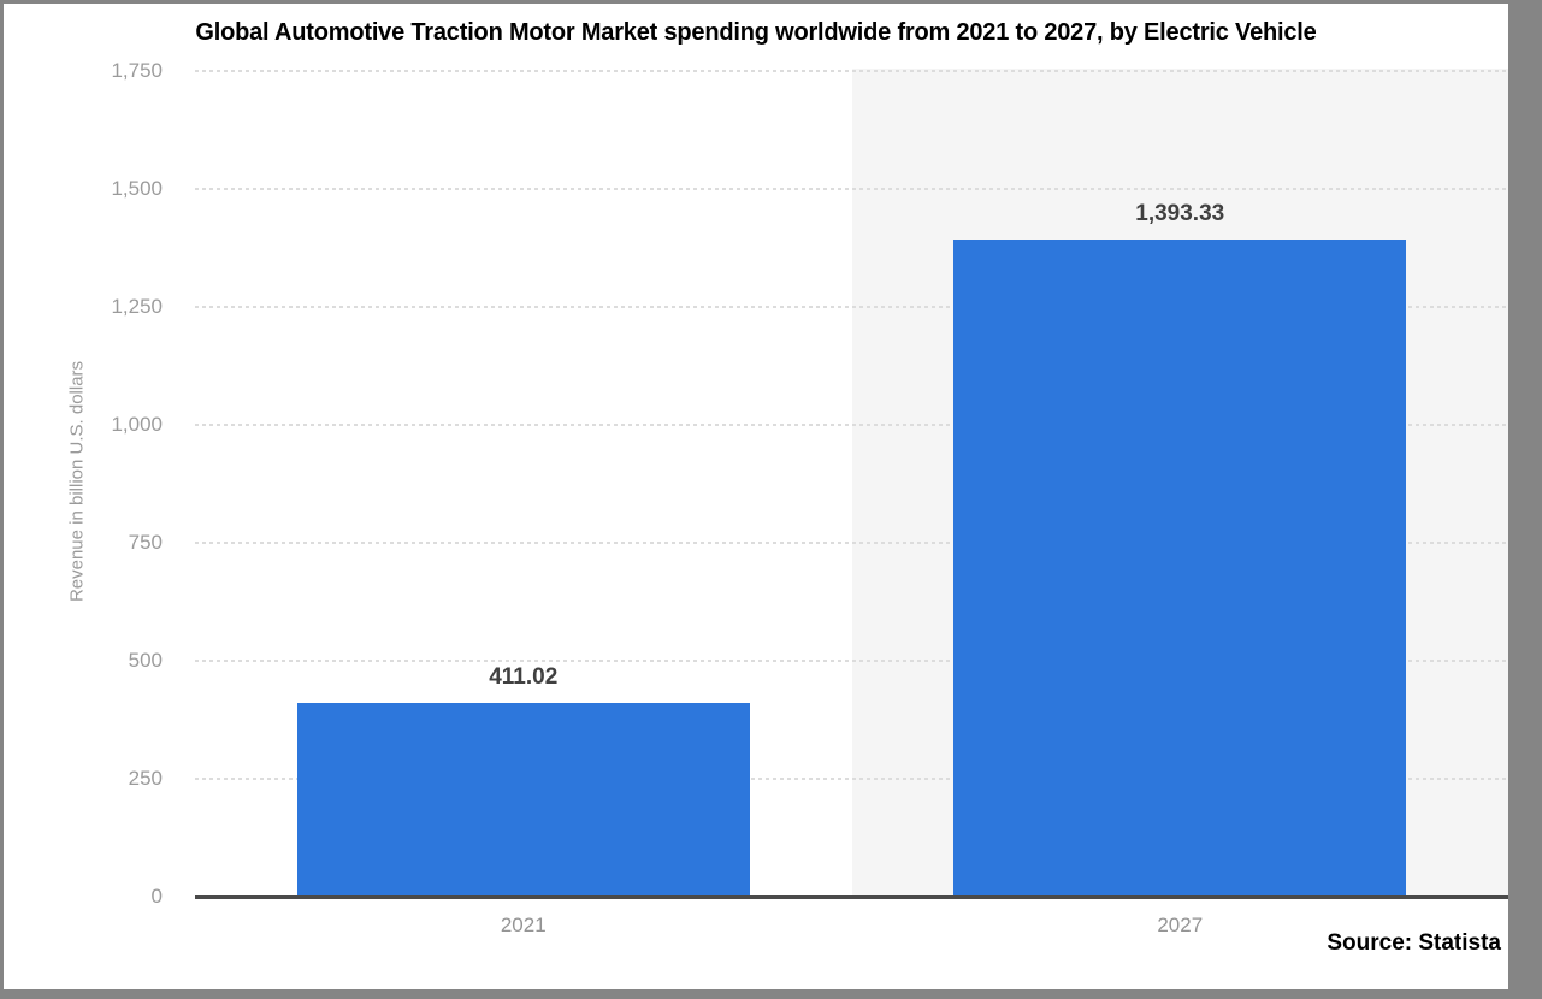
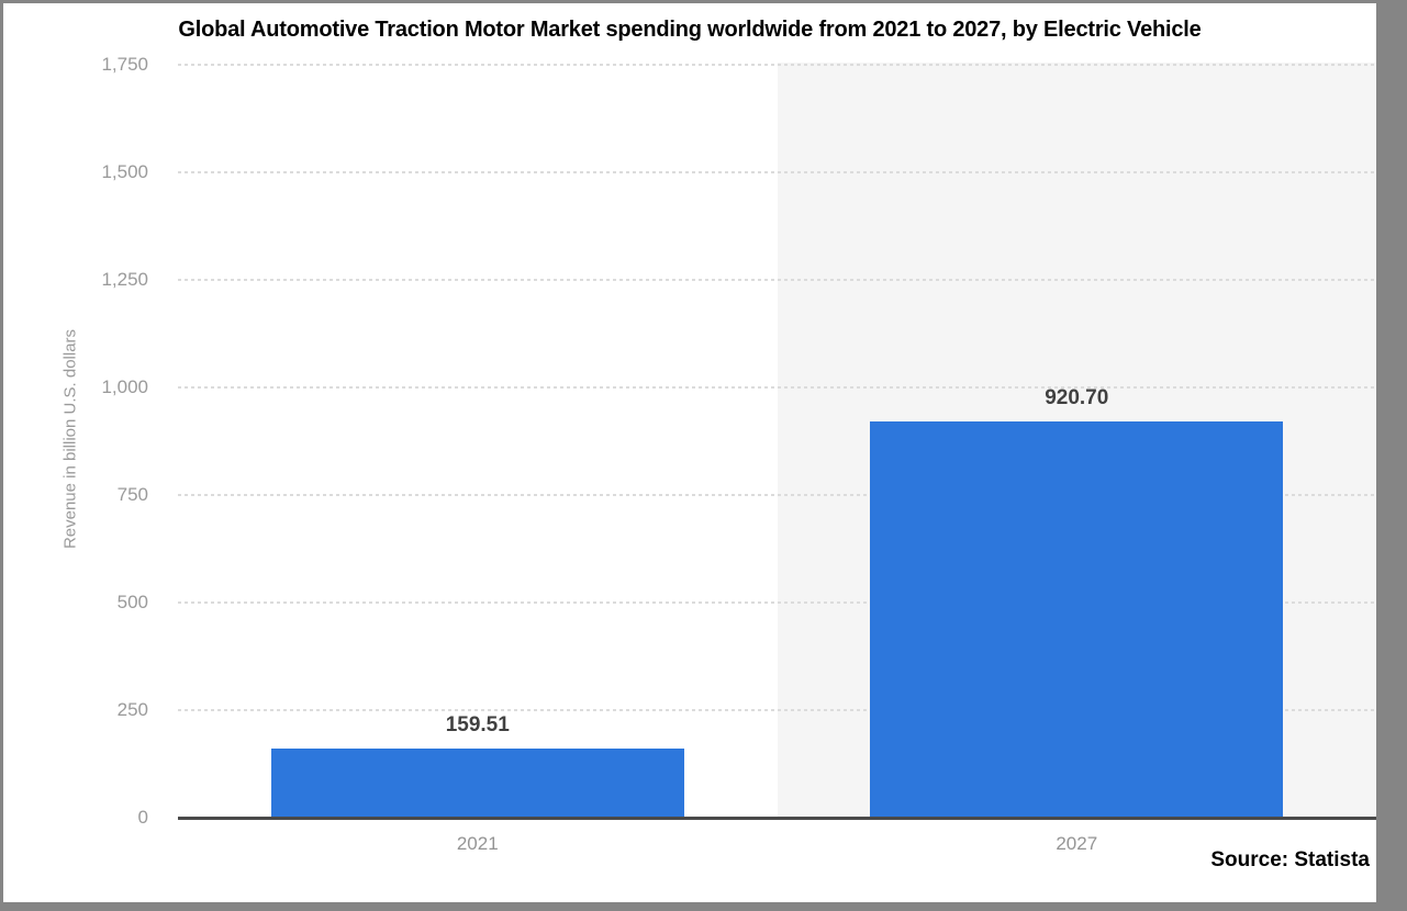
2021: 411.02 -> 159.51
2027: 1,393.33 -> 920.70
